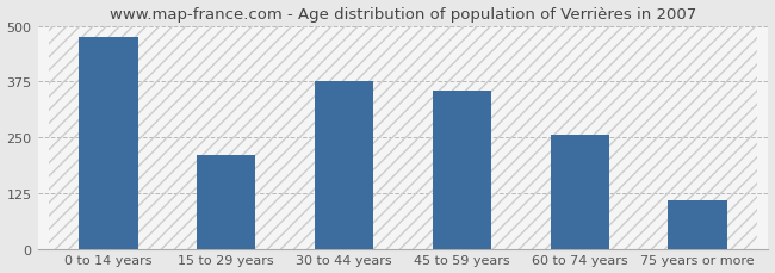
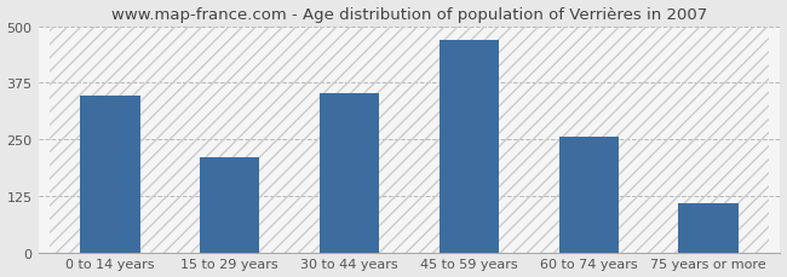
0 to 14 years: 475 -> 345
30 to 44 years: 375 -> 352
45 to 59 years: 355 -> 468
